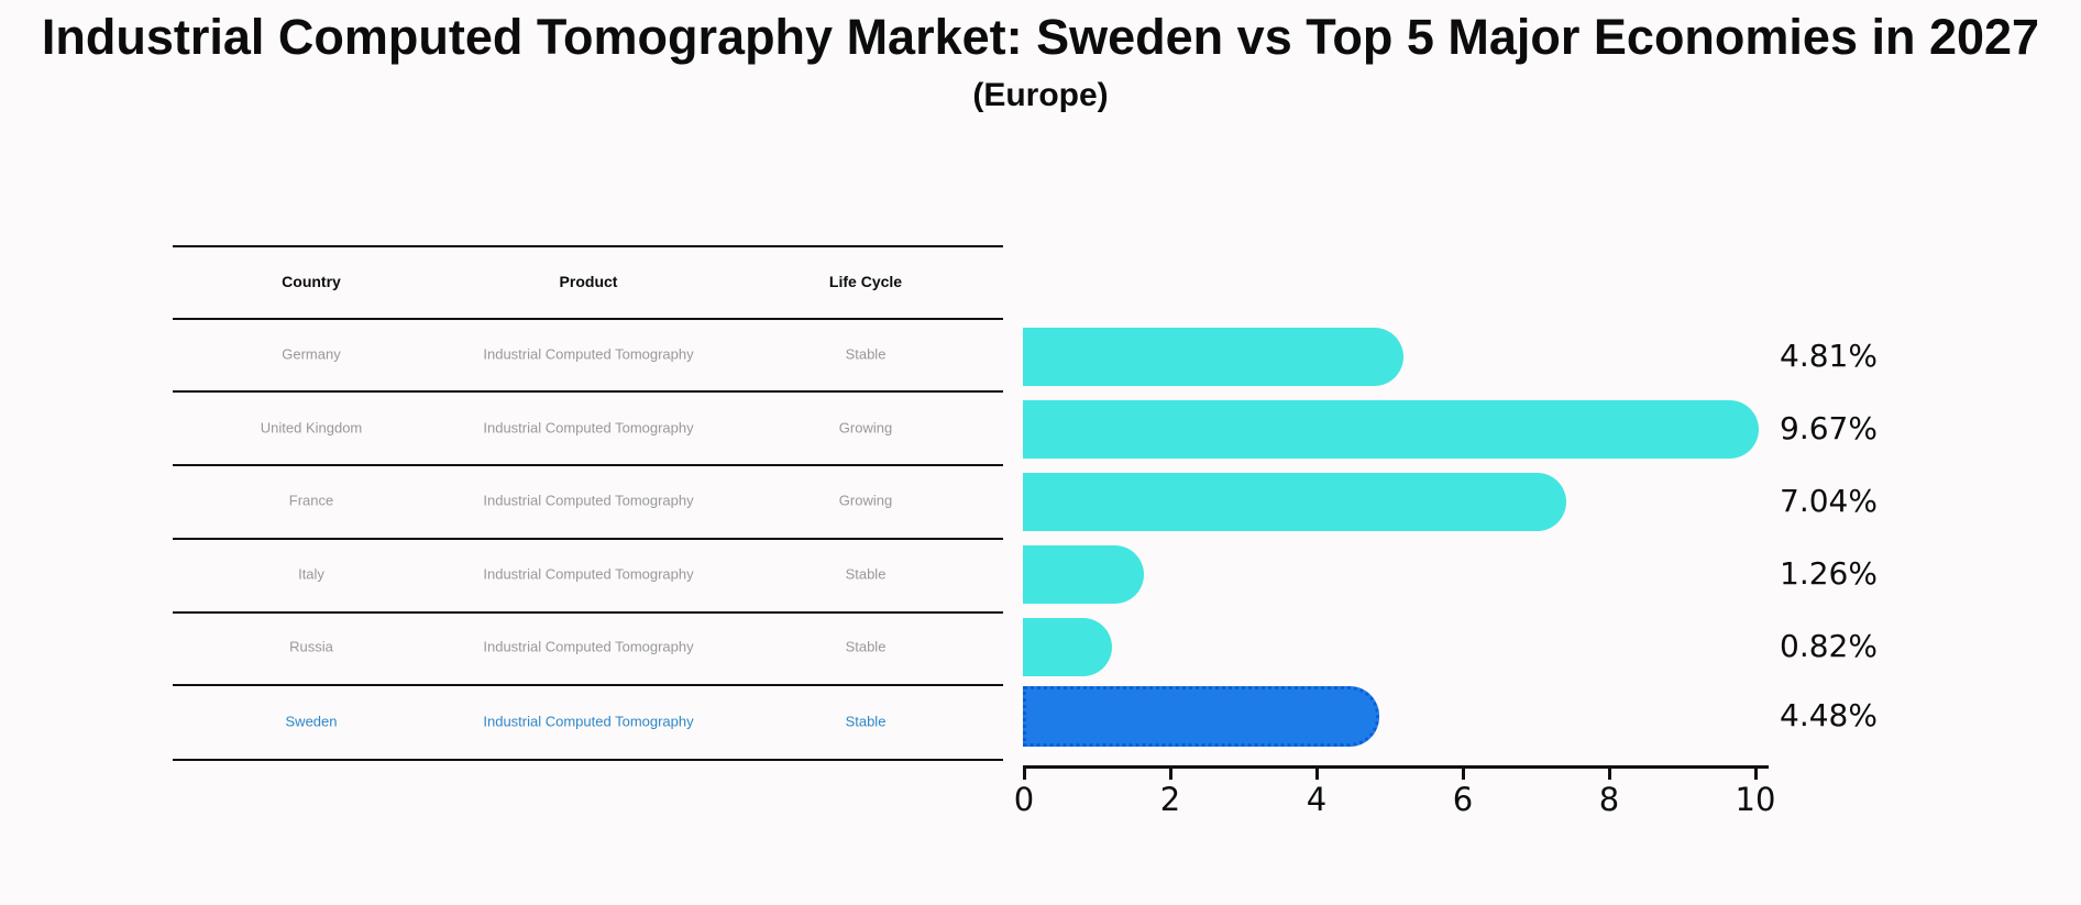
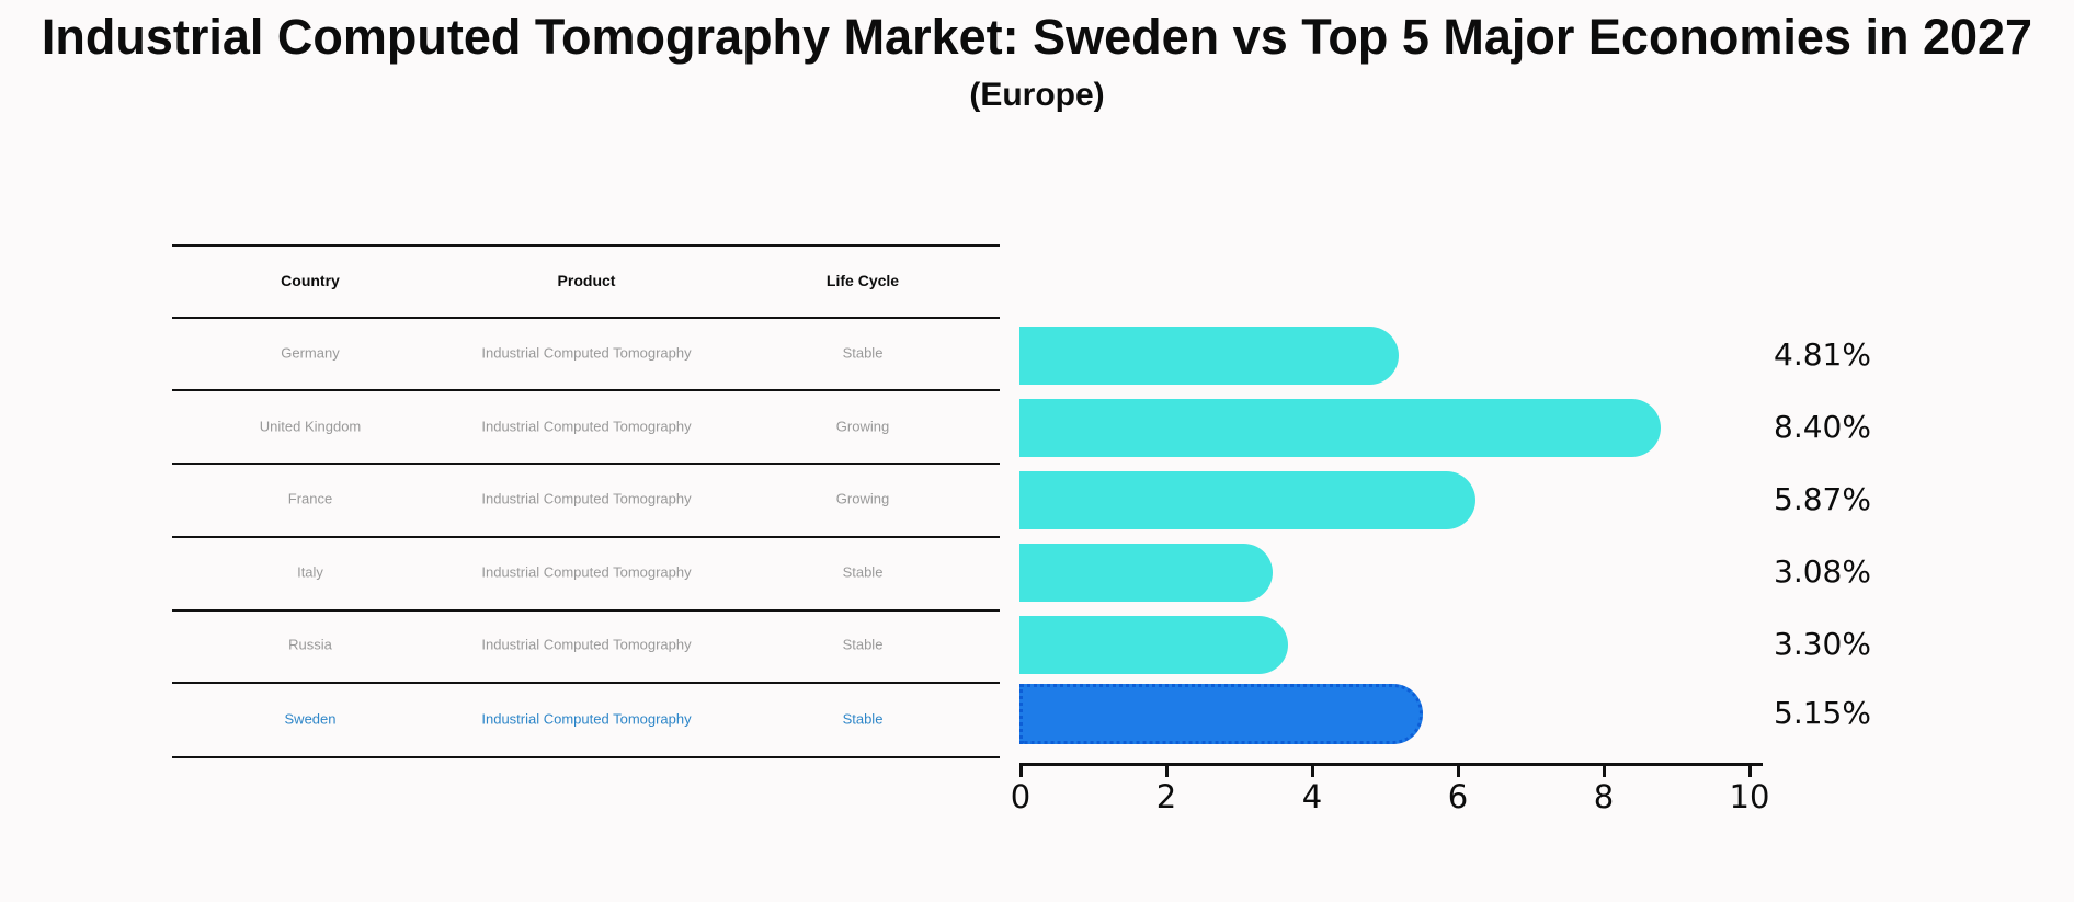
United Kingdom: 9.67% -> 8.40%
France: 7.04% -> 5.87%
Italy: 1.26% -> 3.08%
Russia: 0.82% -> 3.30%
Sweden: 4.48% -> 5.15%
